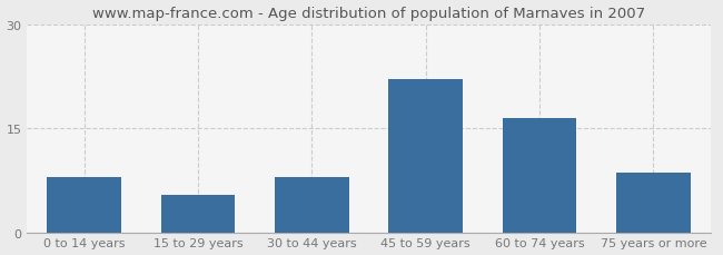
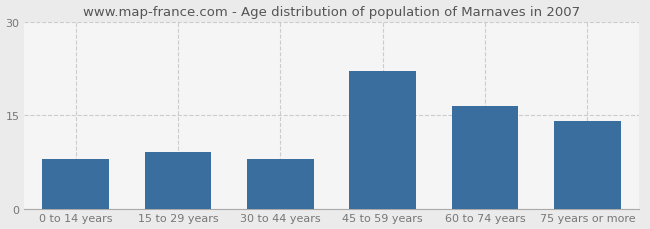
15 to 29 years: 5.4 -> 9.0
75 years or more: 8.6 -> 14.0
